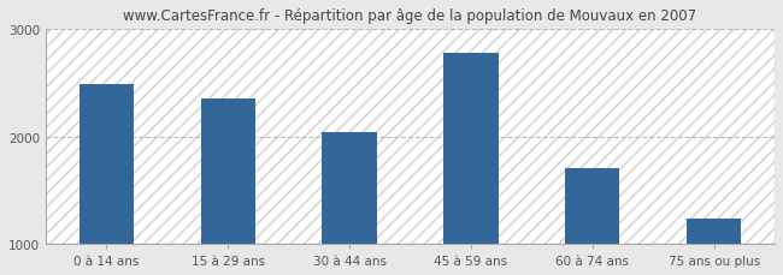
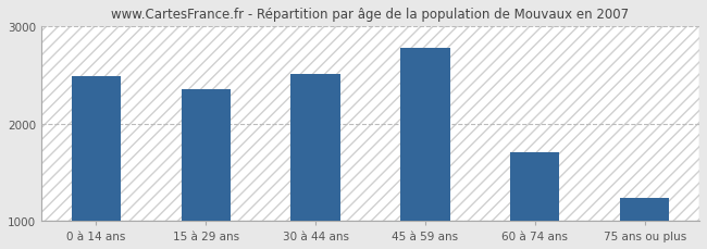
30 à 44 ans: 2040 -> 2510
